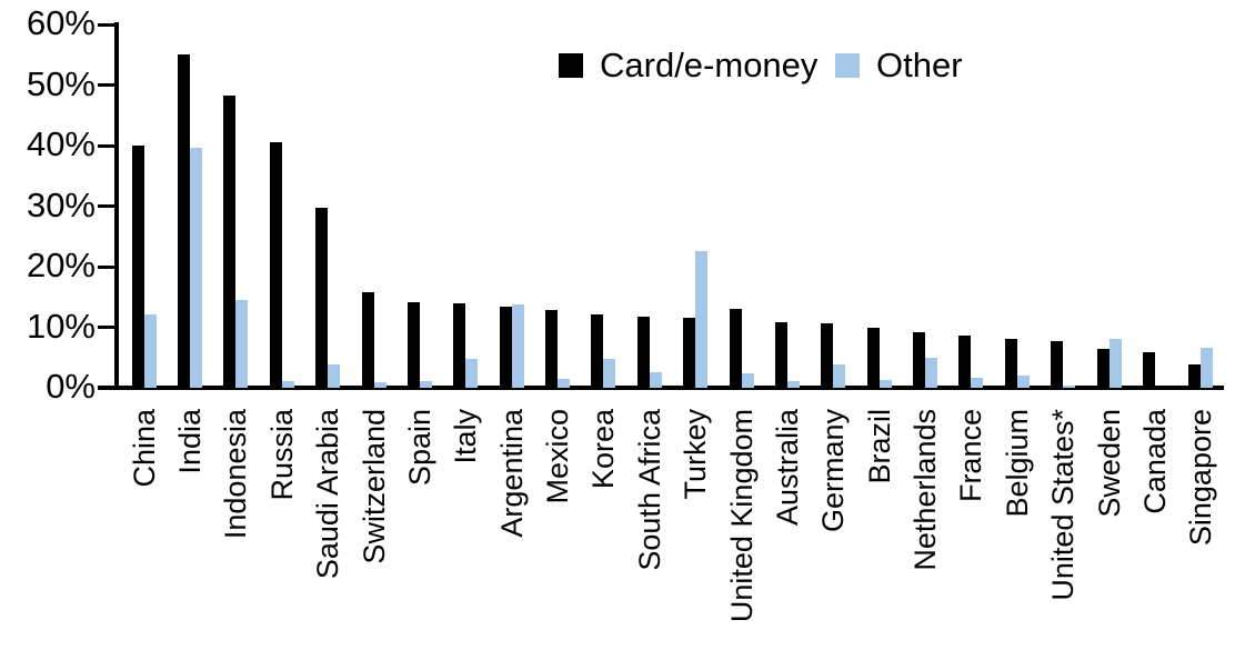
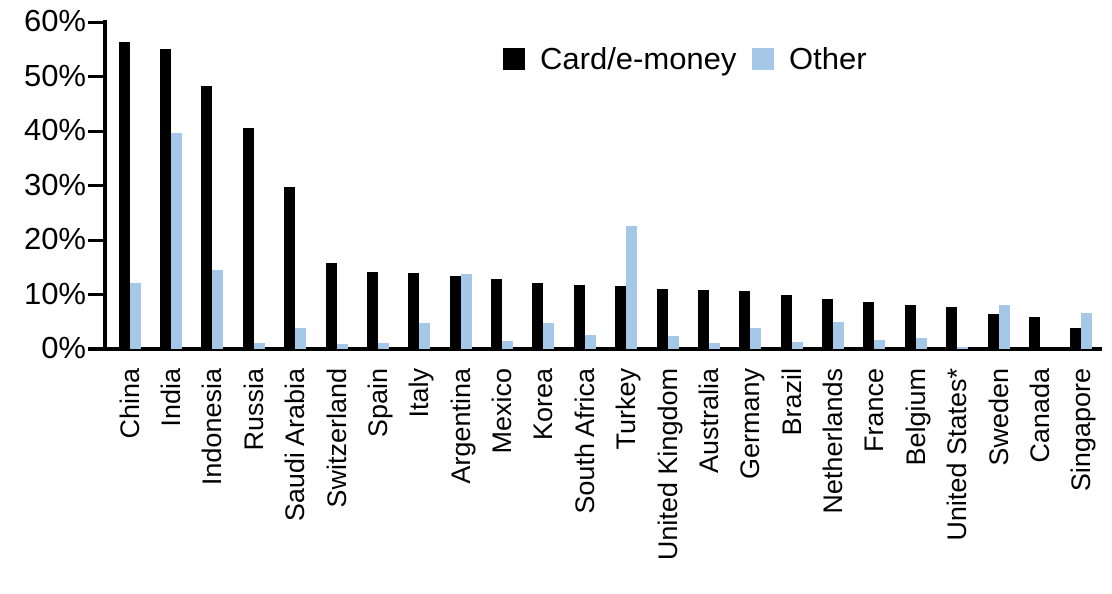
Card/e-money/China: 40% -> 56%
Card/e-money/United Kingdom: 13% -> 11%
